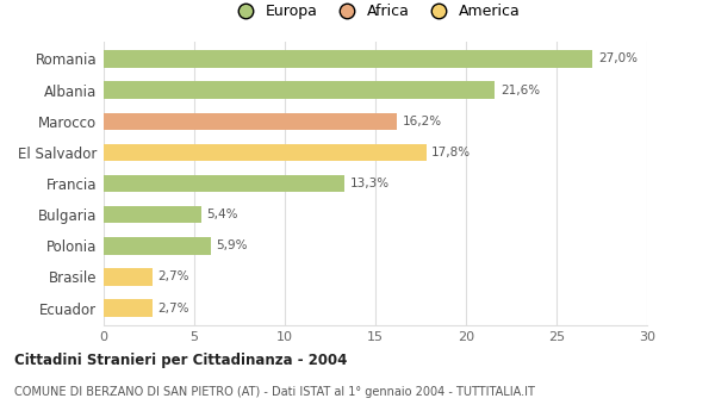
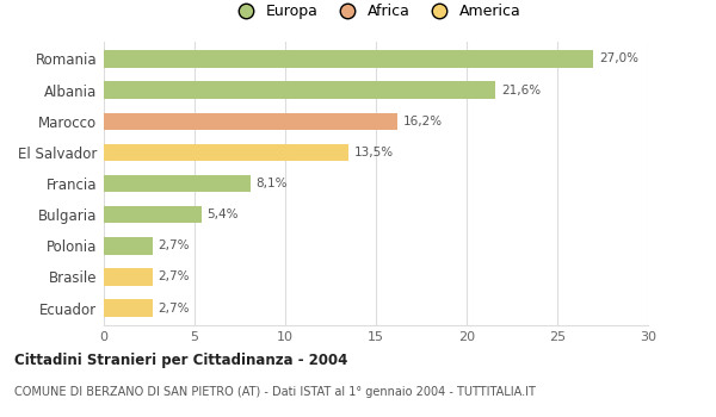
El Salvador: 17,8% -> 13,5%
Francia: 13,3% -> 8,1%
Polonia: 5,9% -> 2,7%
